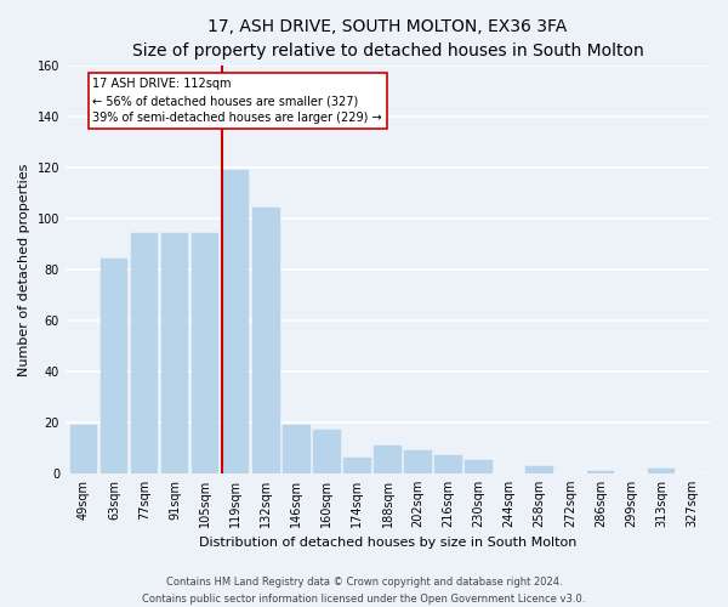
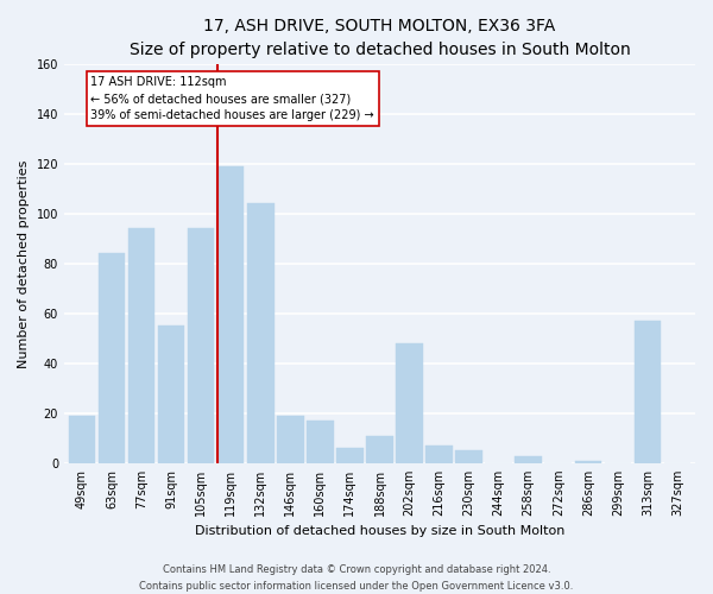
91sqm: 94 -> 55
202sqm: 9 -> 48
313sqm: 2 -> 57
